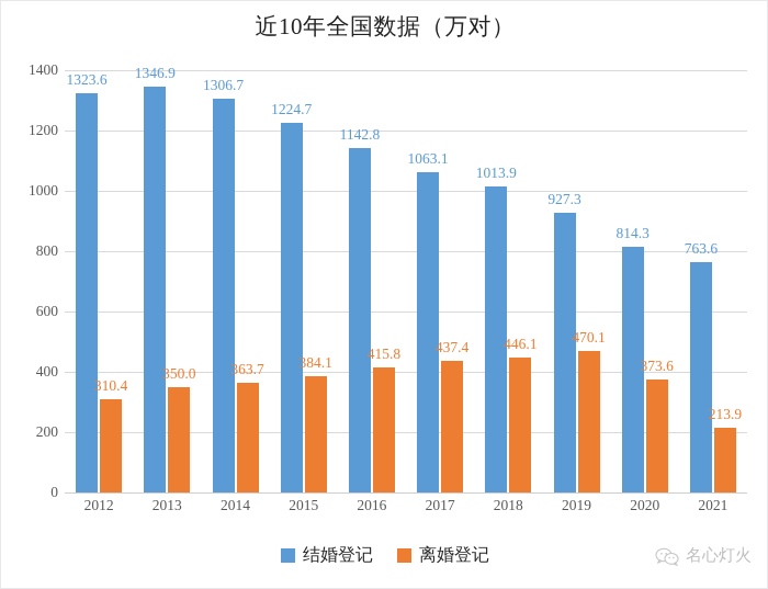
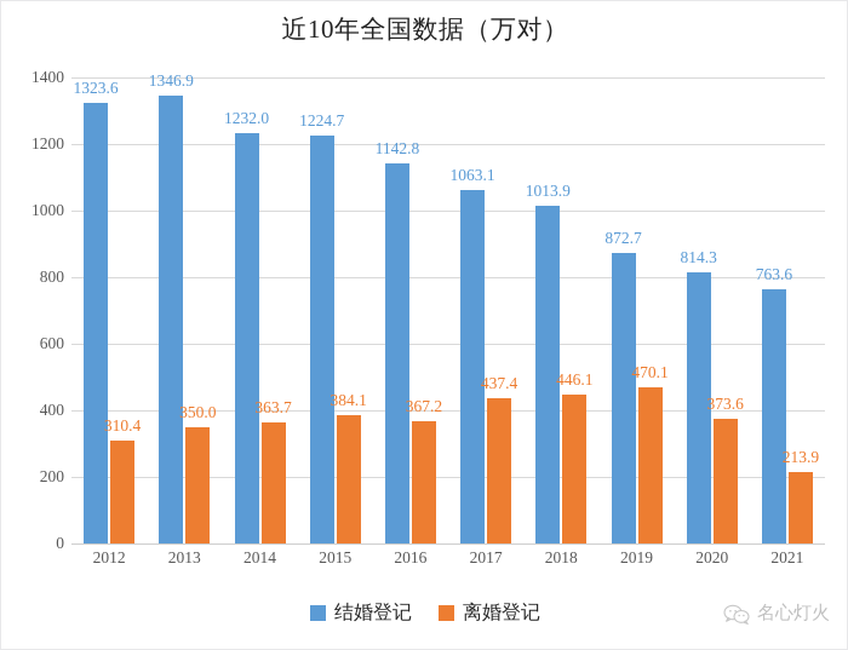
结婚登记/2014: 1306.7 -> 1232.0
离婚登记/2016: 415.8 -> 367.2
结婚登记/2019: 927.3 -> 872.7
